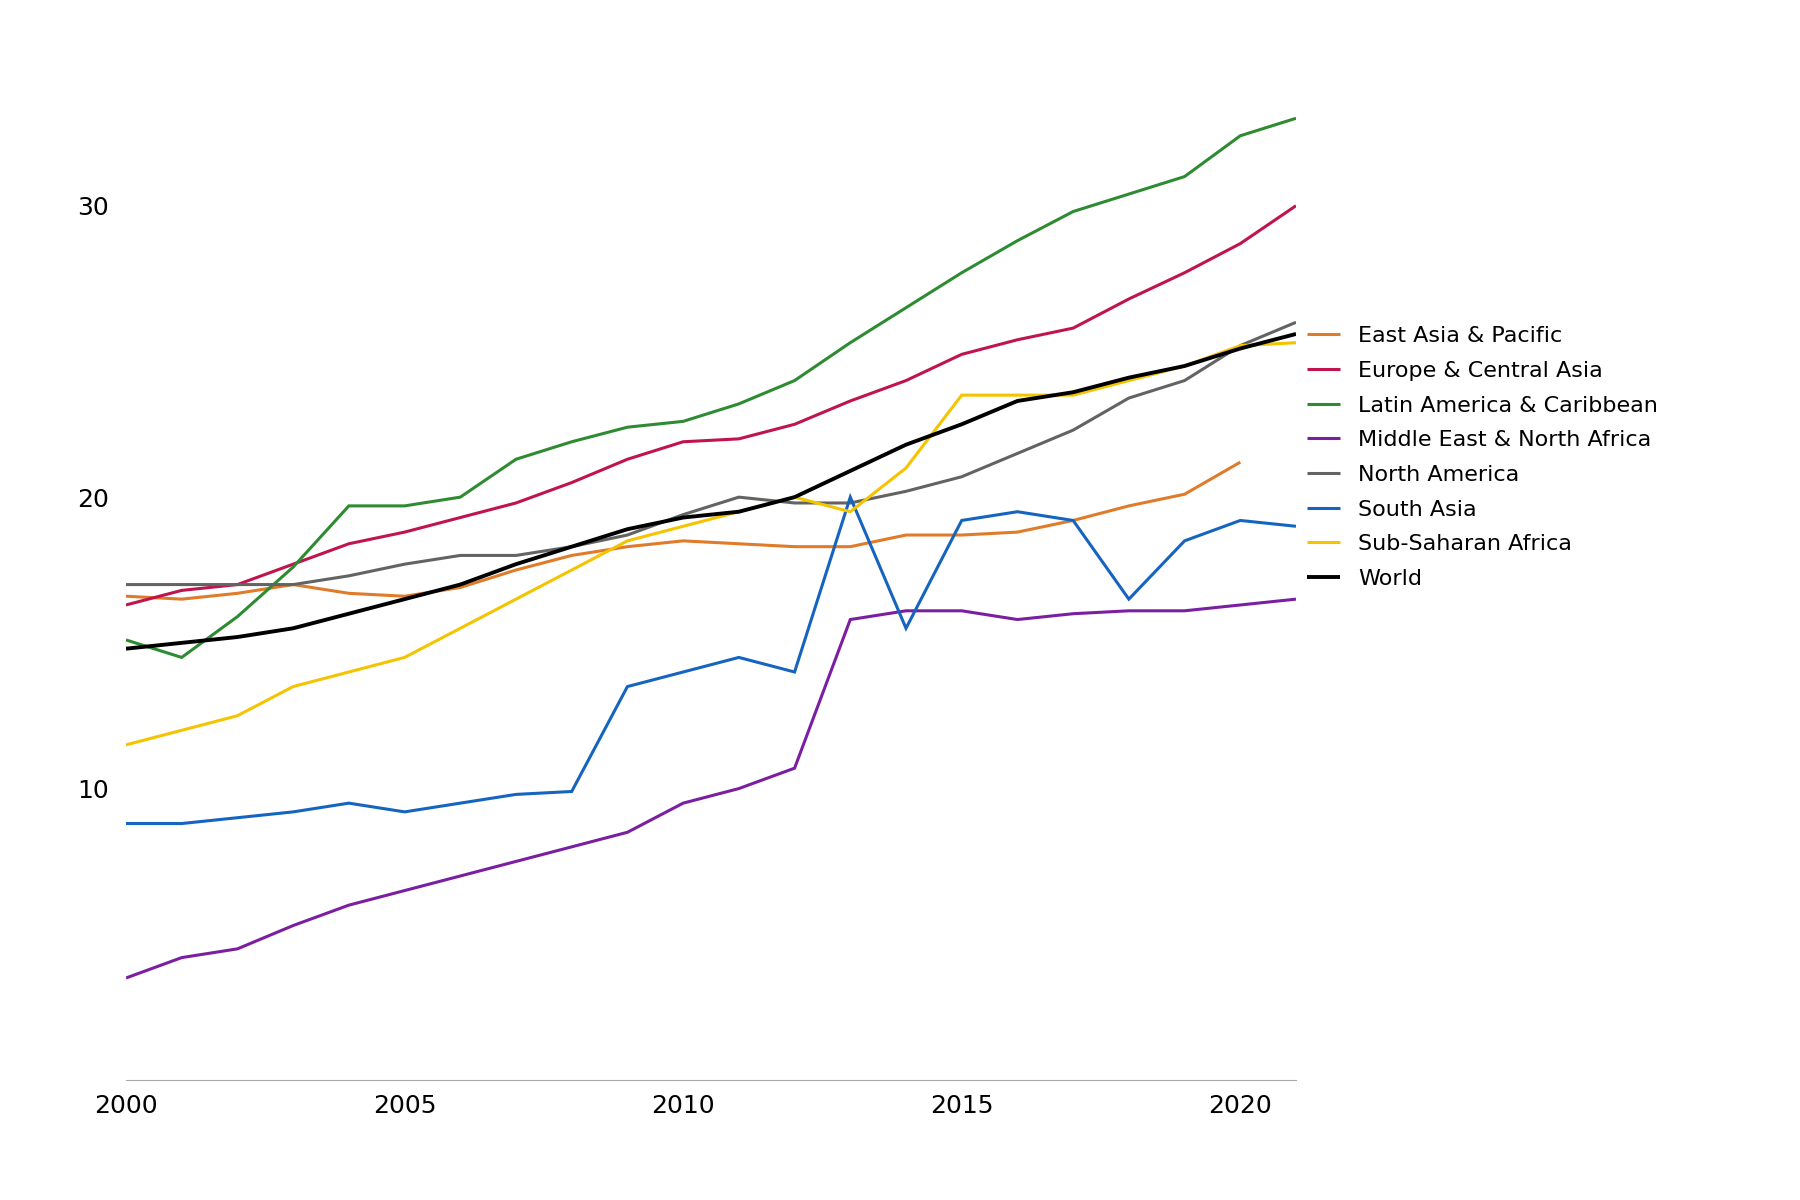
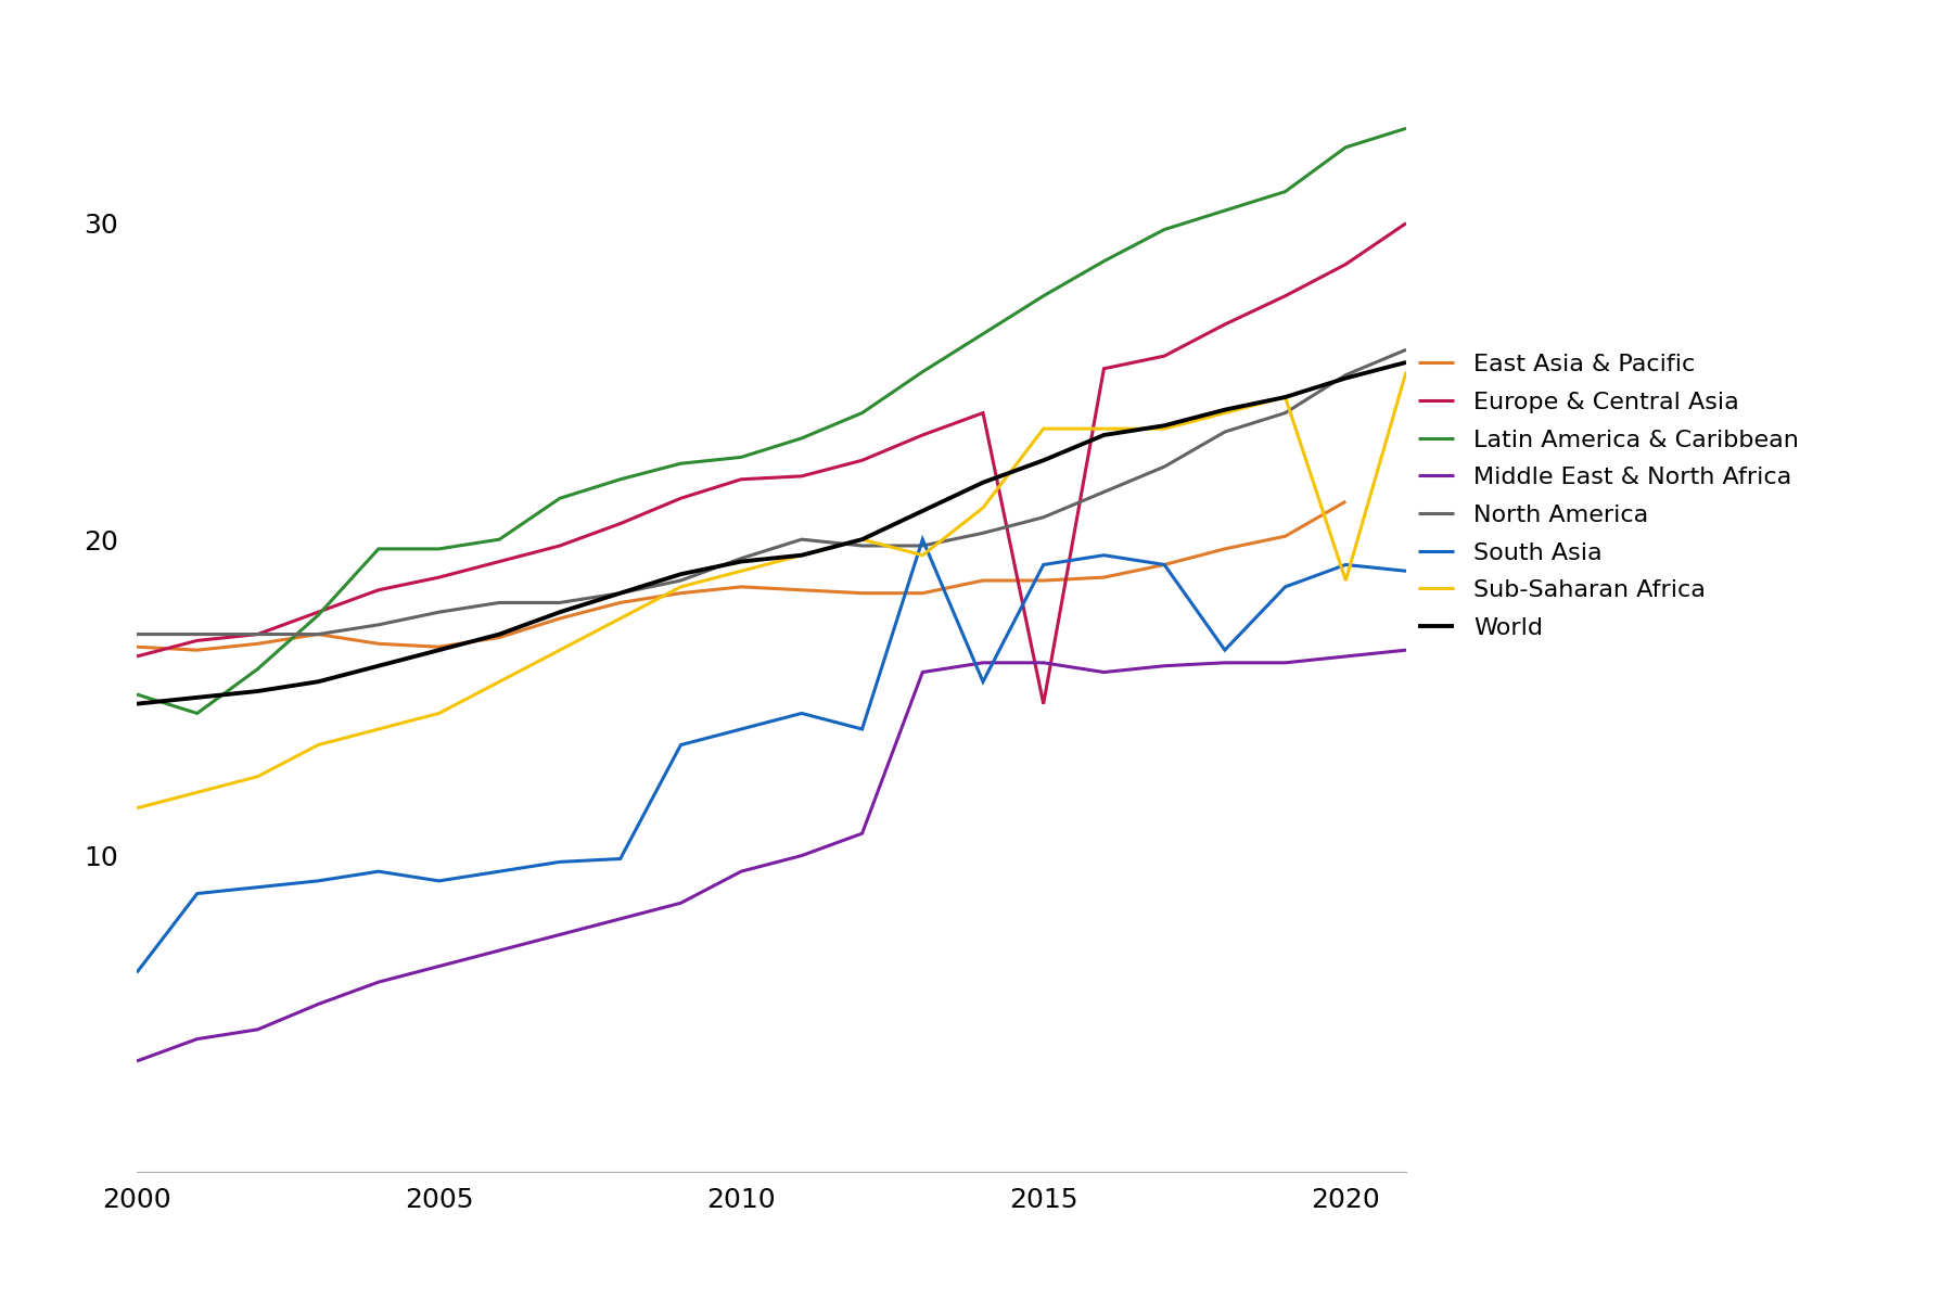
South Asia/2000: 8.8 -> 6.3
Europe & Central Asia/2015: 24.9 -> 14.8
Sub-Saharan Africa/2020: 25.2 -> 18.7
